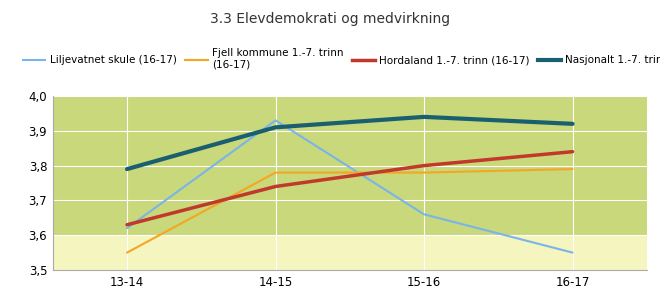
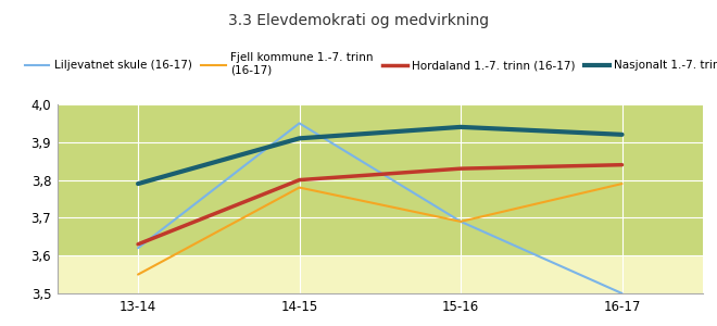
Liljevatnet skule (16-17)/14-15: 3,93 -> 3,95
Hordaland 1.-7. trinn (16-17)/14-15: 3,74 -> 3,80
Liljevatnet skule (16-17)/15-16: 3,66 -> 3,69
Fjell kommune 1.-7. trinn (16-17)/15-16: 3,78 -> 3,69
Hordaland 1.-7. trinn (16-17)/15-16: 3,80 -> 3,83
Liljevatnet skule (16-17)/16-17: 3,55 -> 3,50
